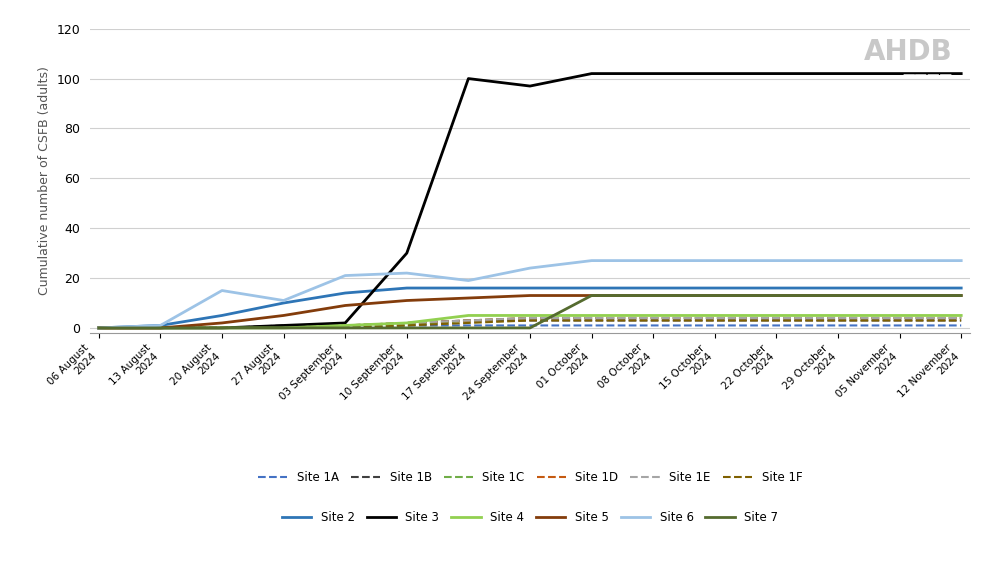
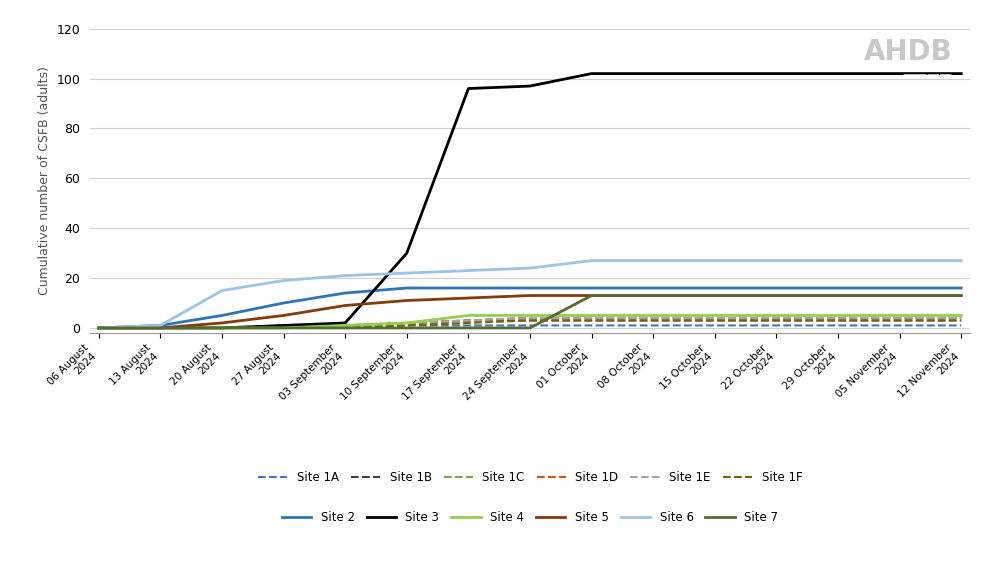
Site 6/27 August 2024: 11 -> 19
Site 3/17 September 2024: 100 -> 96
Site 6/17 September 2024: 19 -> 23
